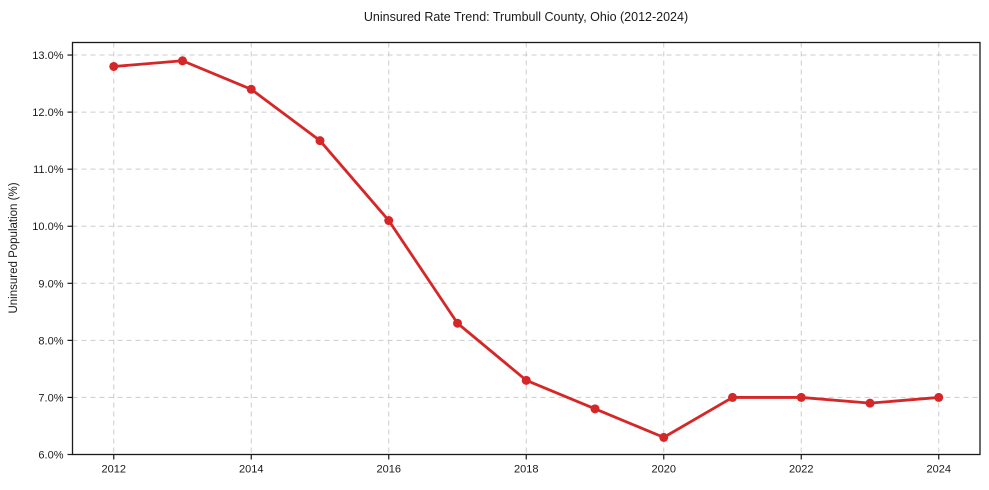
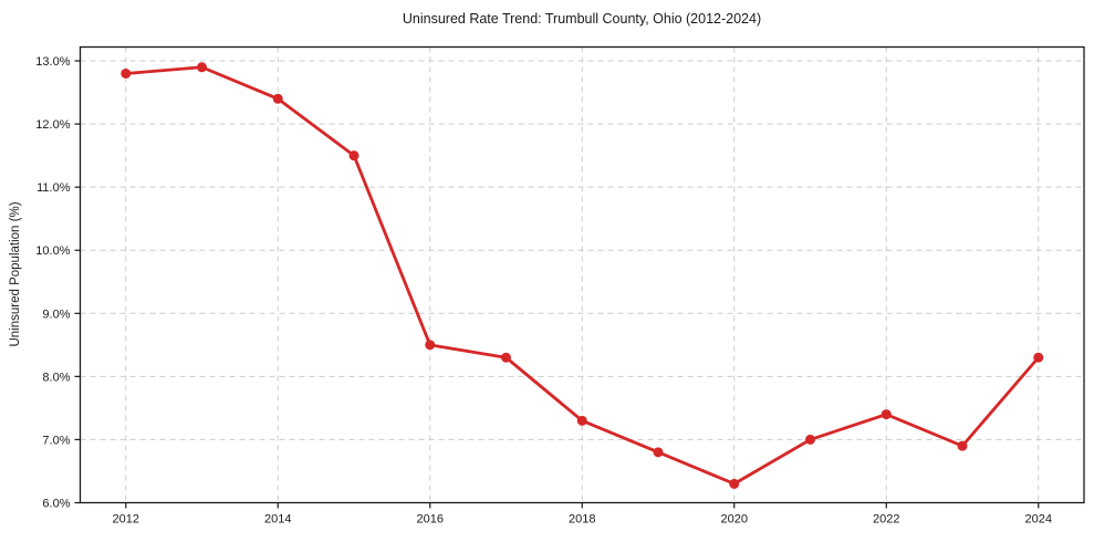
2016: 10.1% -> 8.5%
2022: 7.0% -> 7.4%
2024: 7.0% -> 8.3%
